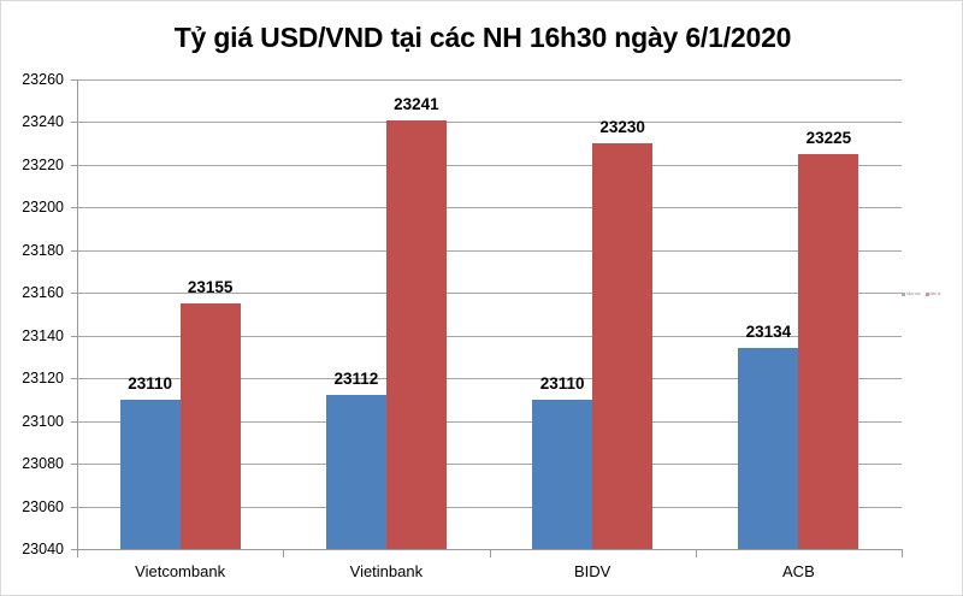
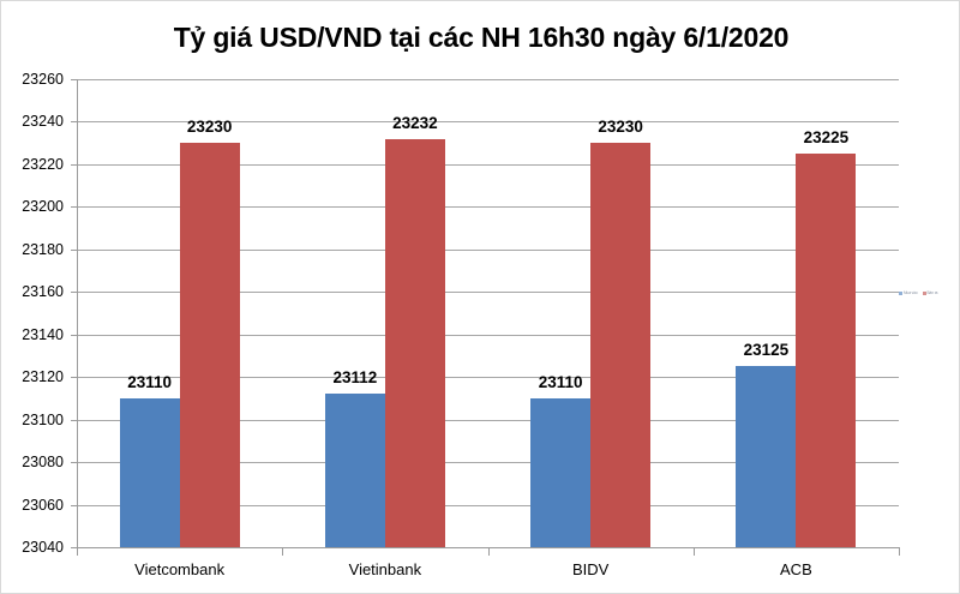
Bán ra/Vietcombank: 23155 -> 23230
Bán ra/Vietinbank: 23241 -> 23232
Mua vào/ACB: 23134 -> 23125
